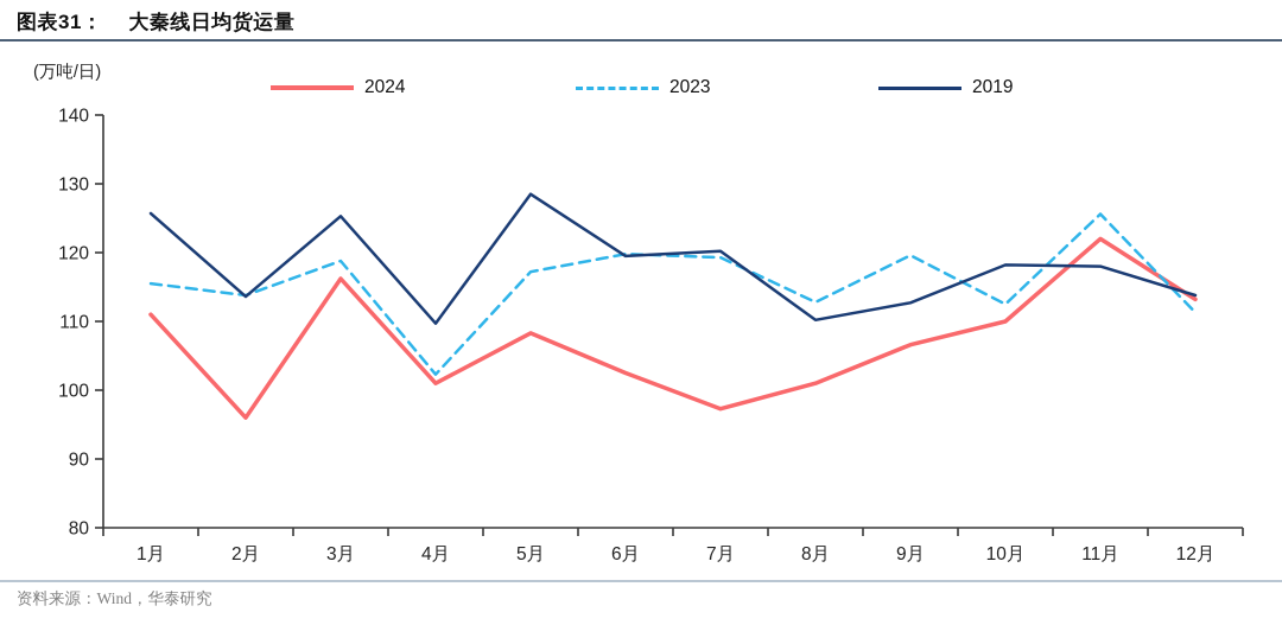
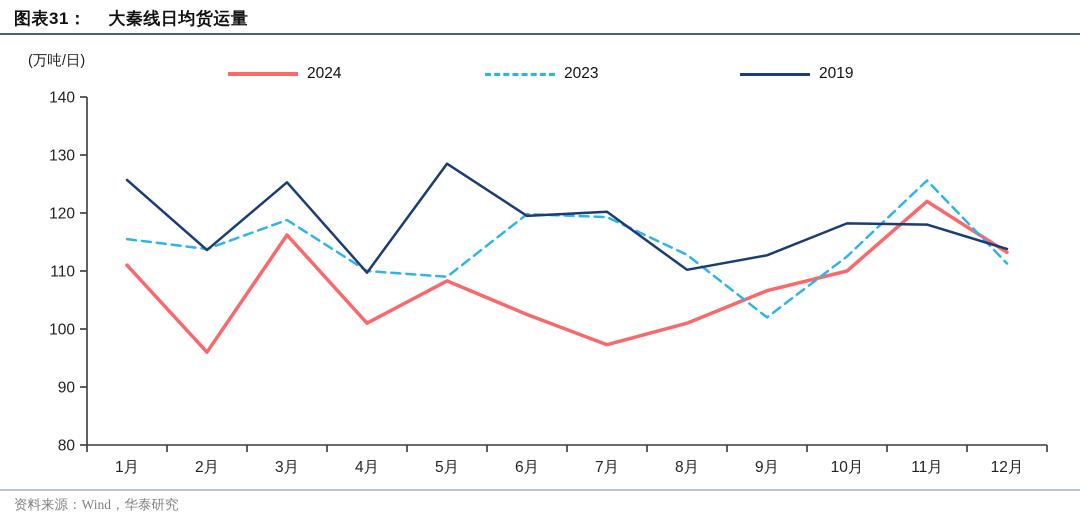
2023/4月: 102 -> 110
2023/5月: 117 -> 109
2023/9月: 120 -> 102
